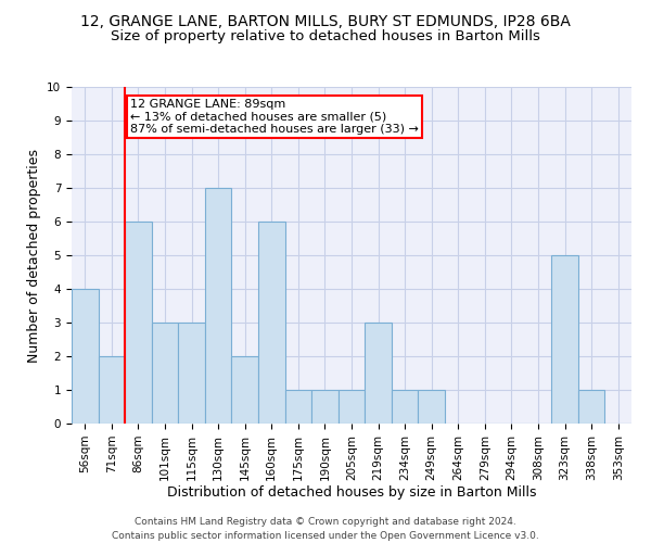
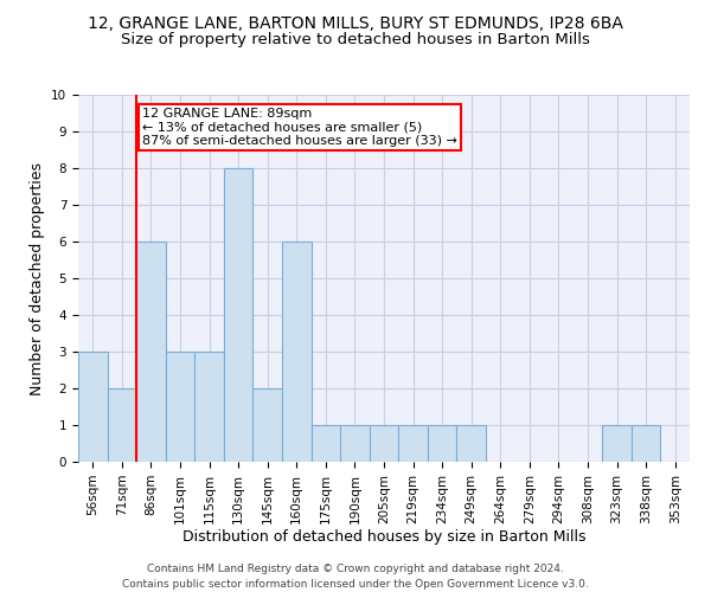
56sqm: 4 -> 3
130sqm: 7 -> 8
219sqm: 3 -> 1
323sqm: 5 -> 1
